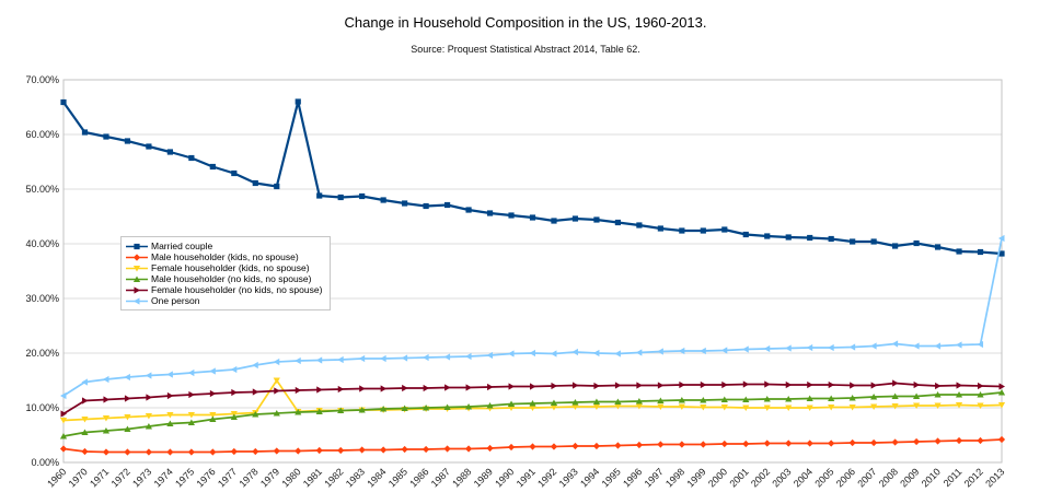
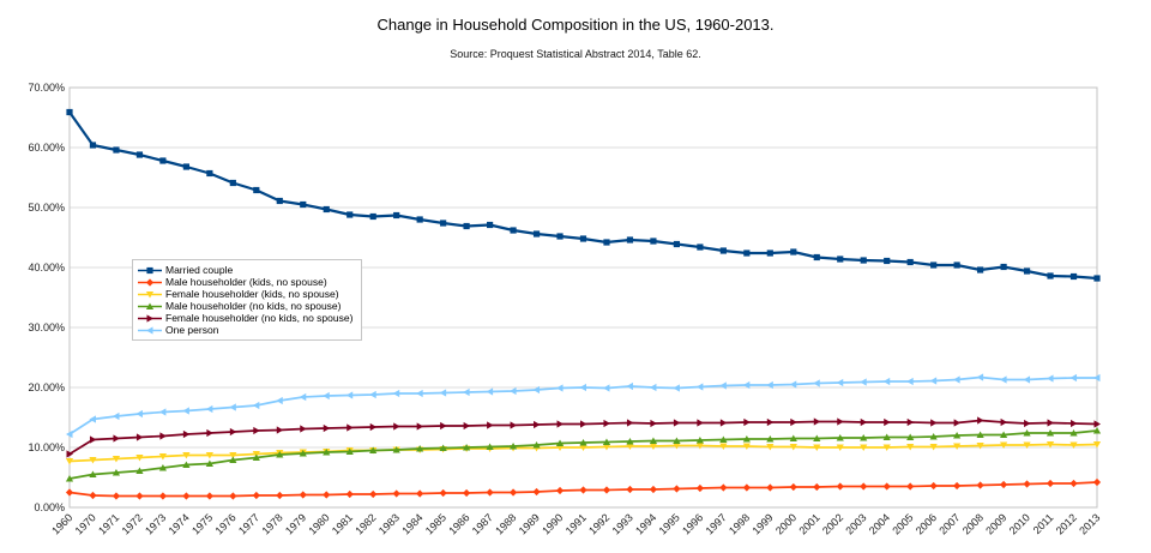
Female householder (kids, no spouse)/1979: 15% -> 9%
Married couple/1980: 66% -> 50%
One person/2013: 41% -> 22%
